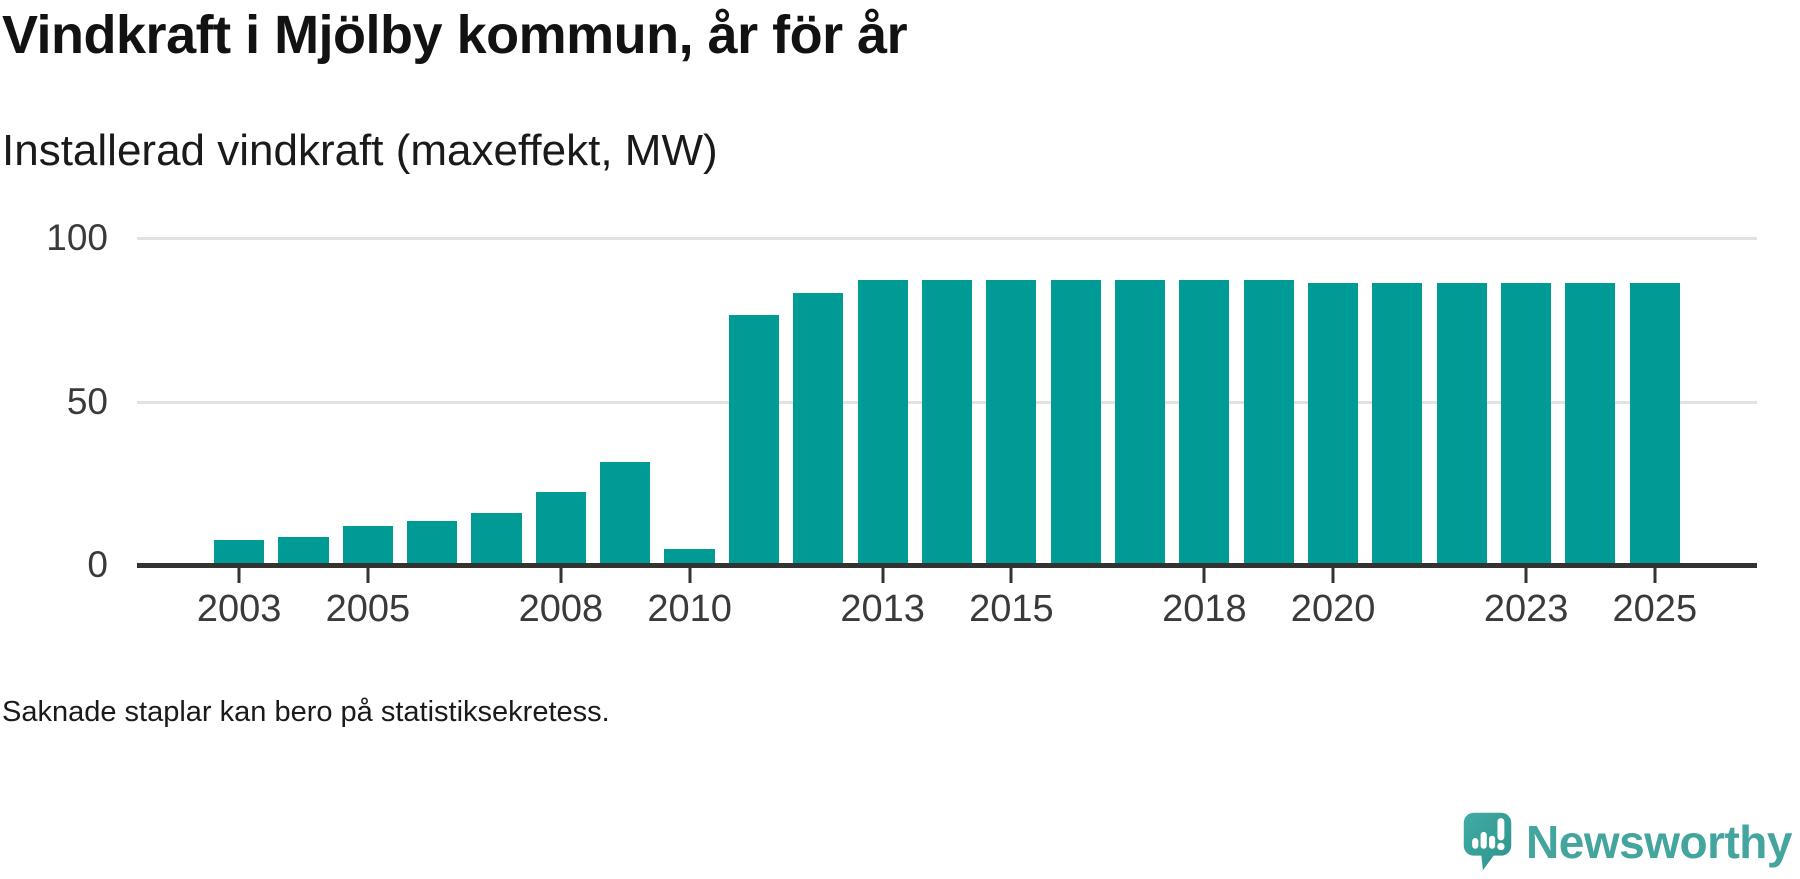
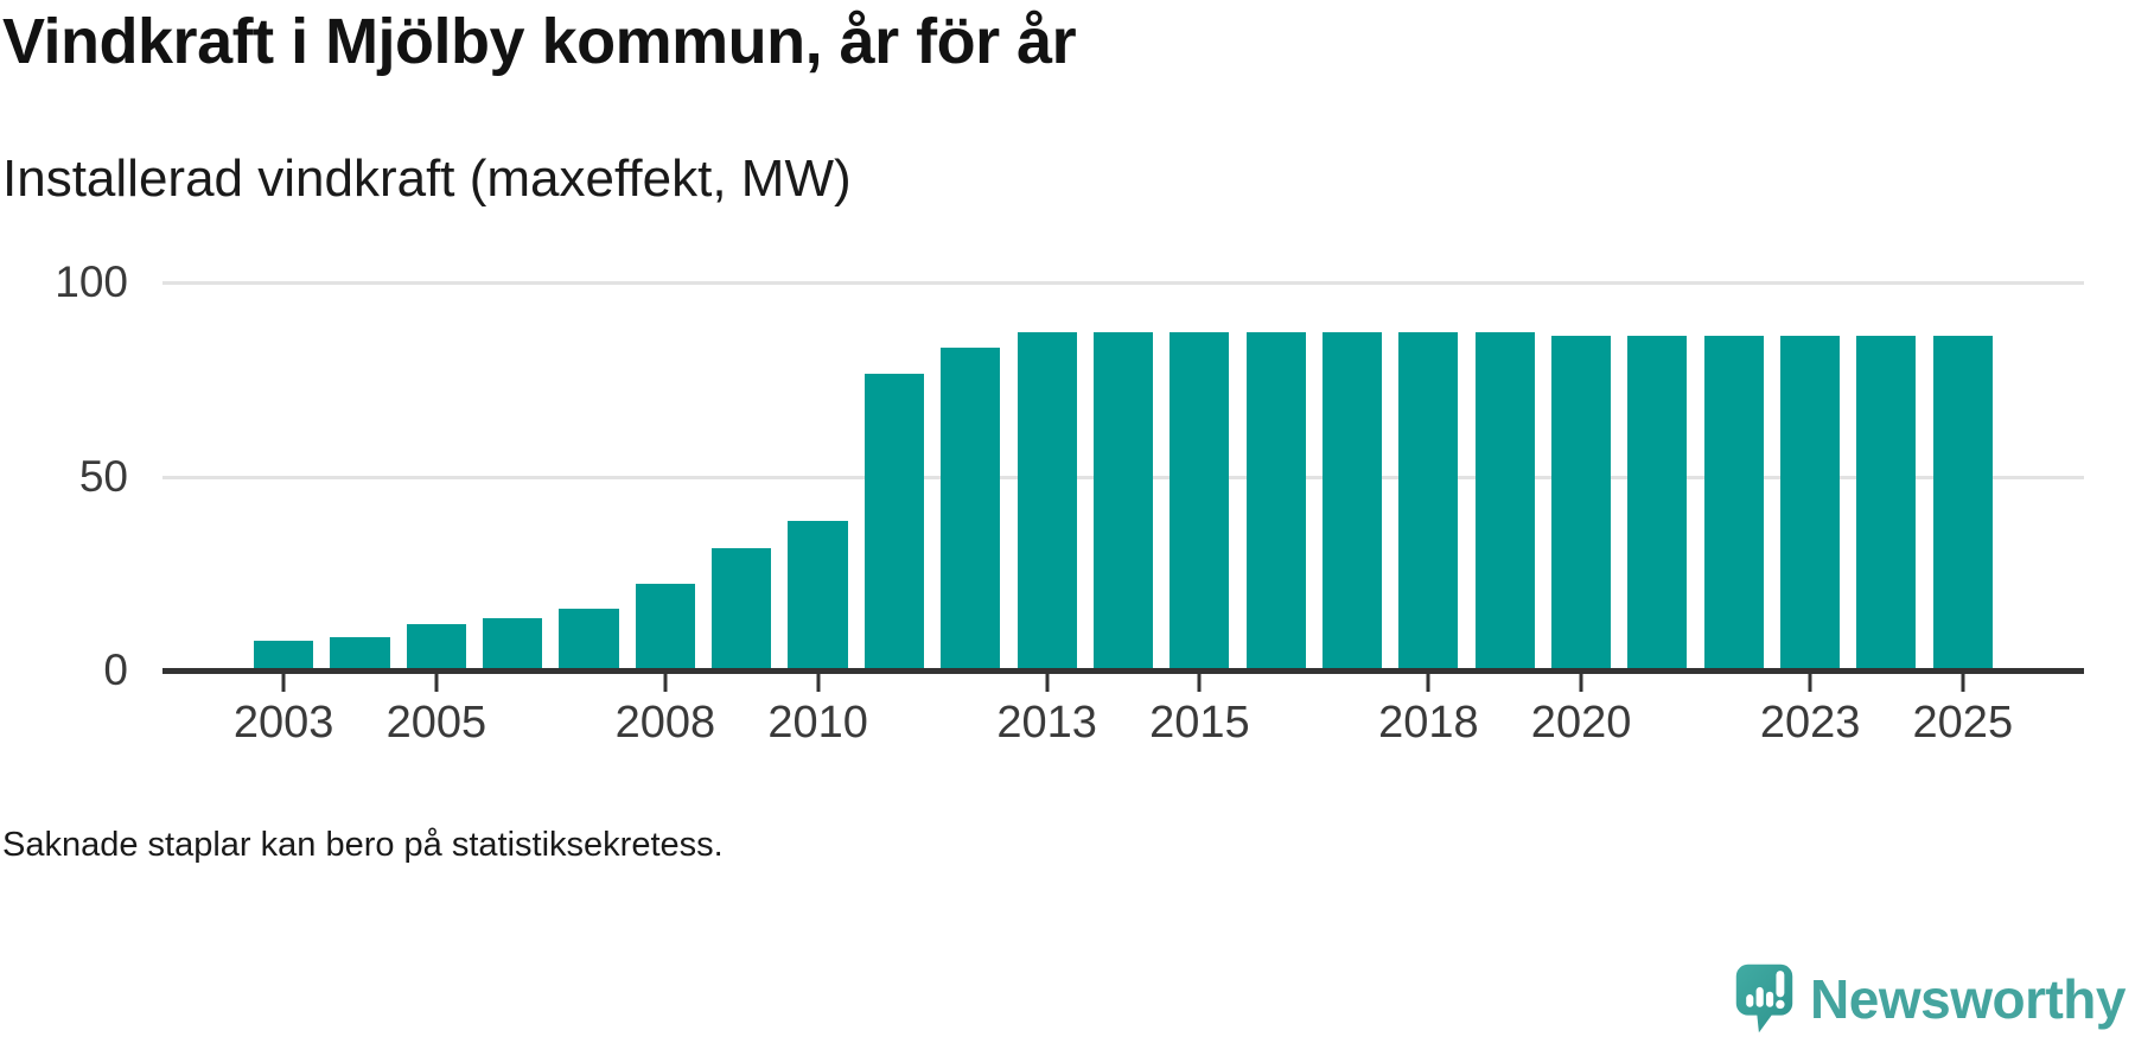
2010: 5 -> 38
